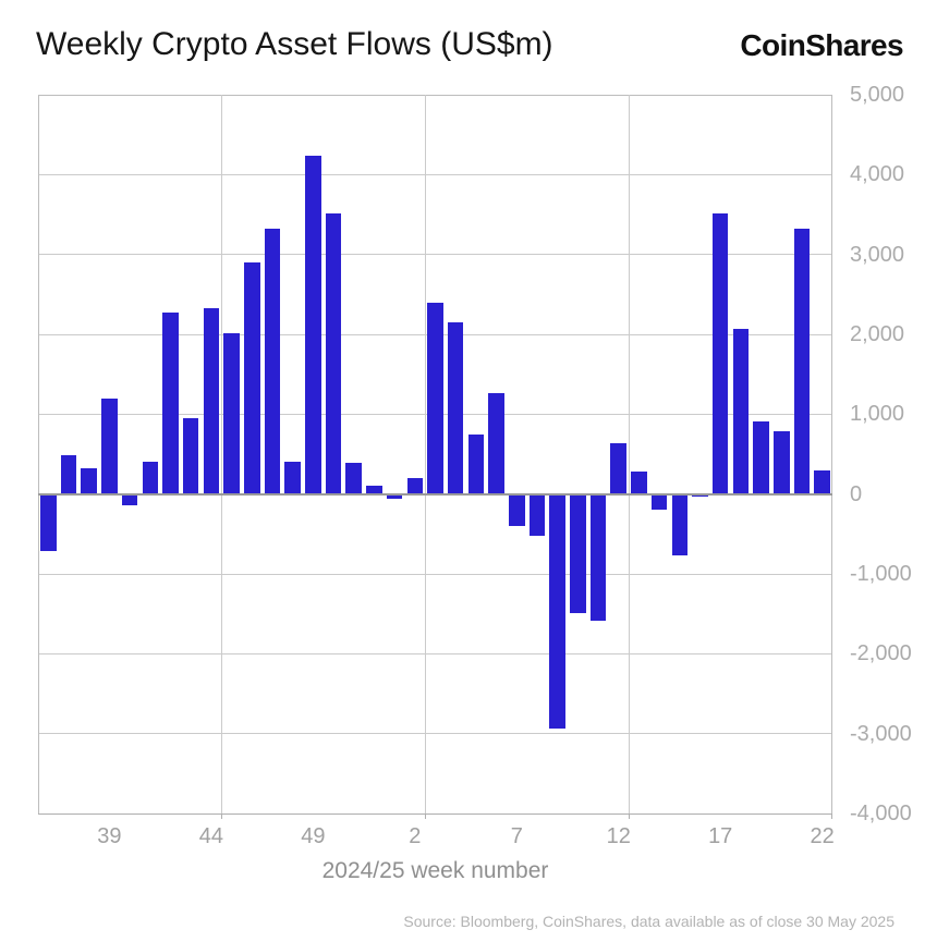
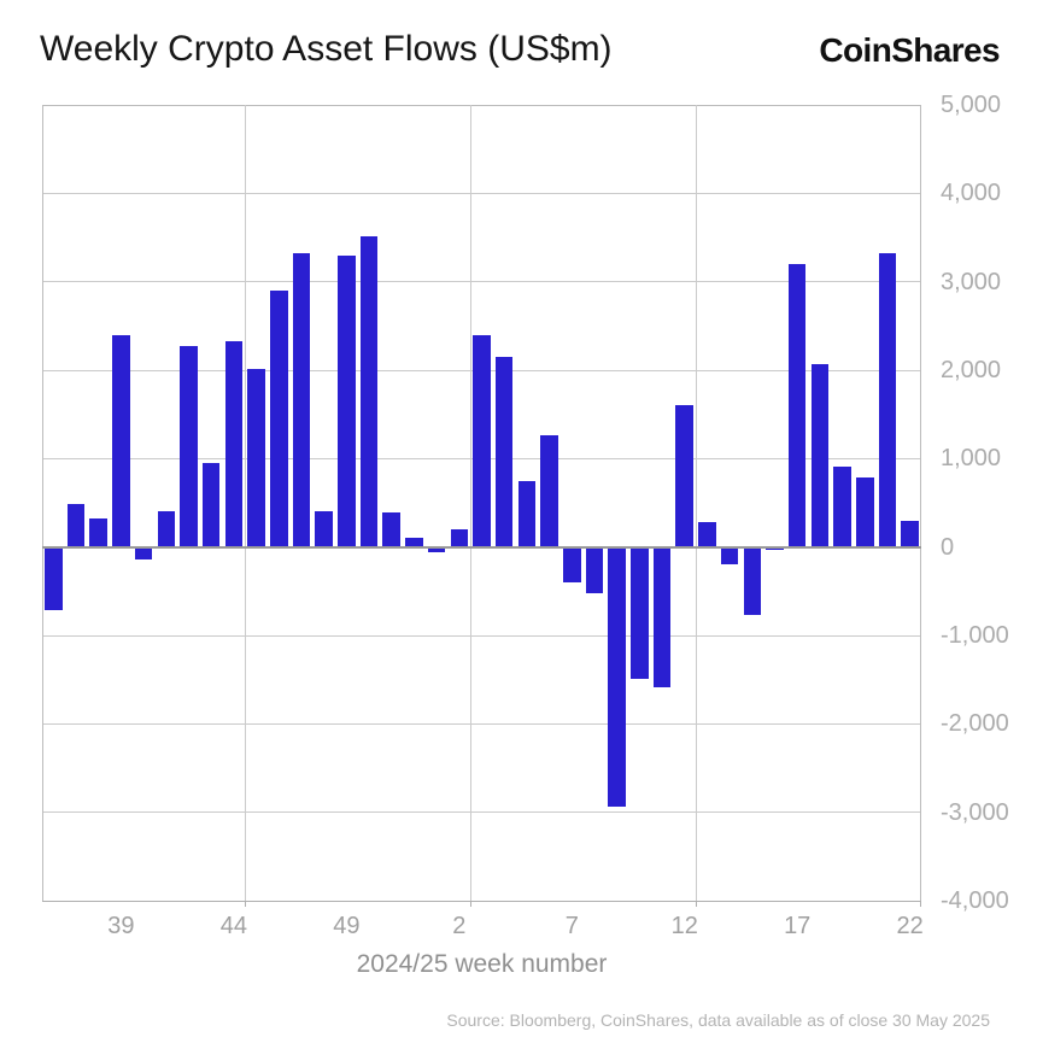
39: 1200 -> 2400
49: 4200 -> 3300
12: 600 -> 1600
17: 3500 -> 3200
